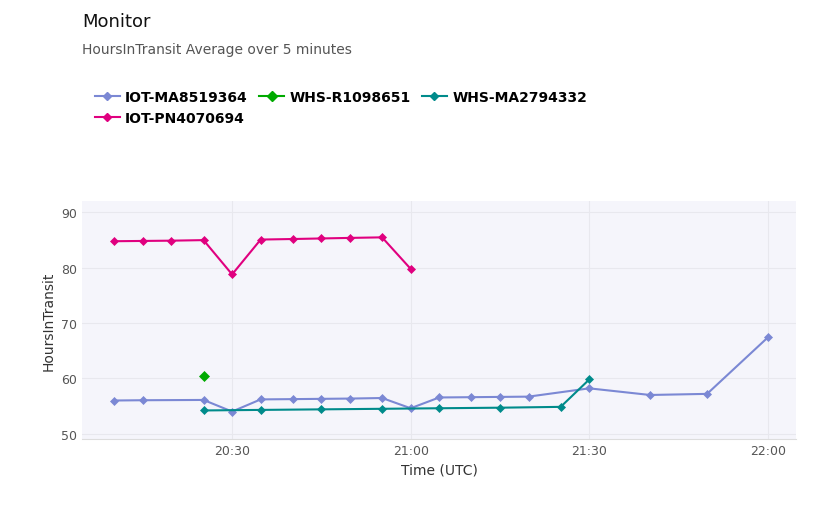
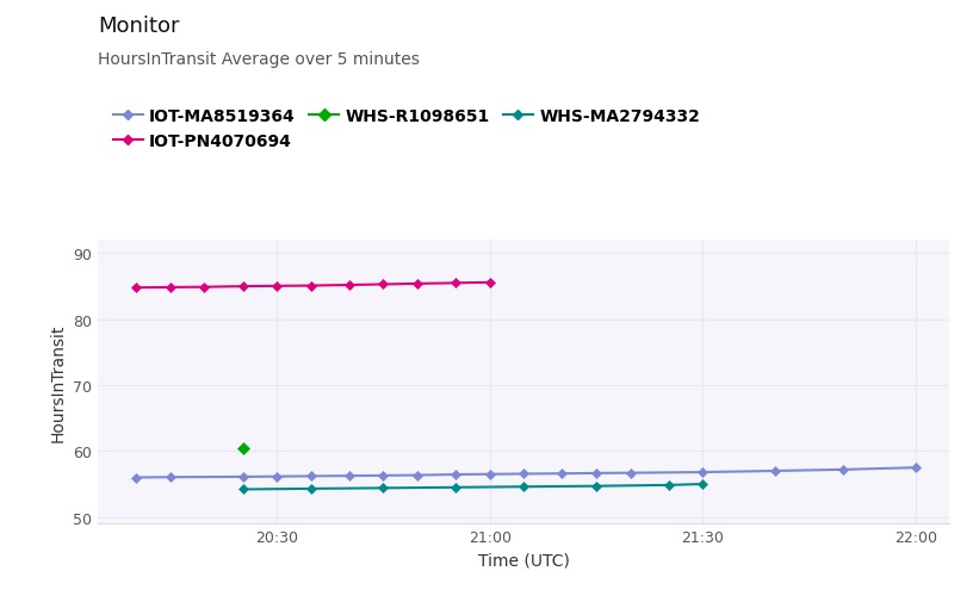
IOT-MA8519364/20:30: 54.0 -> 56.1
IOT-PN4070694/20:30: 78.8 -> 85.0
IOT-MA8519364/21:00: 54.6 -> 56.5
IOT-PN4070694/21:00: 79.8 -> 85.6
IOT-MA8519364/21:30: 58.2 -> 56.8
WHS-MA2794332/21:30: 59.8 -> 55.0
IOT-MA8519364/22:00: 67.4 -> 57.5
